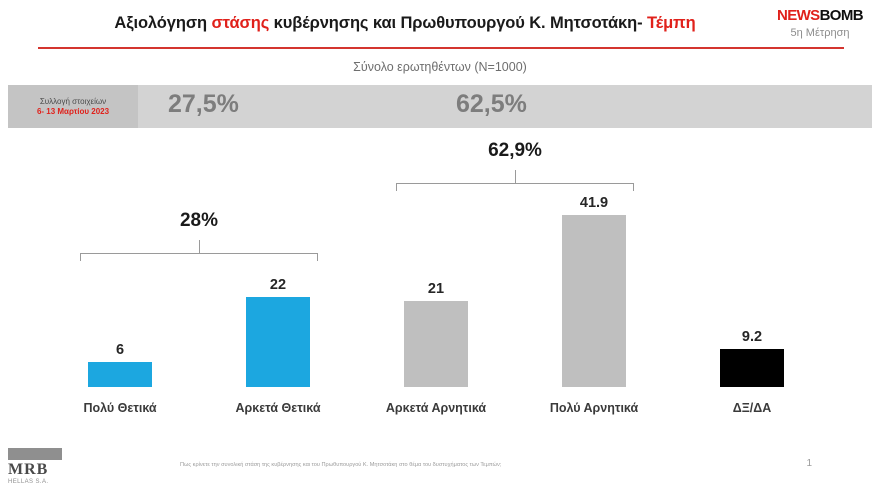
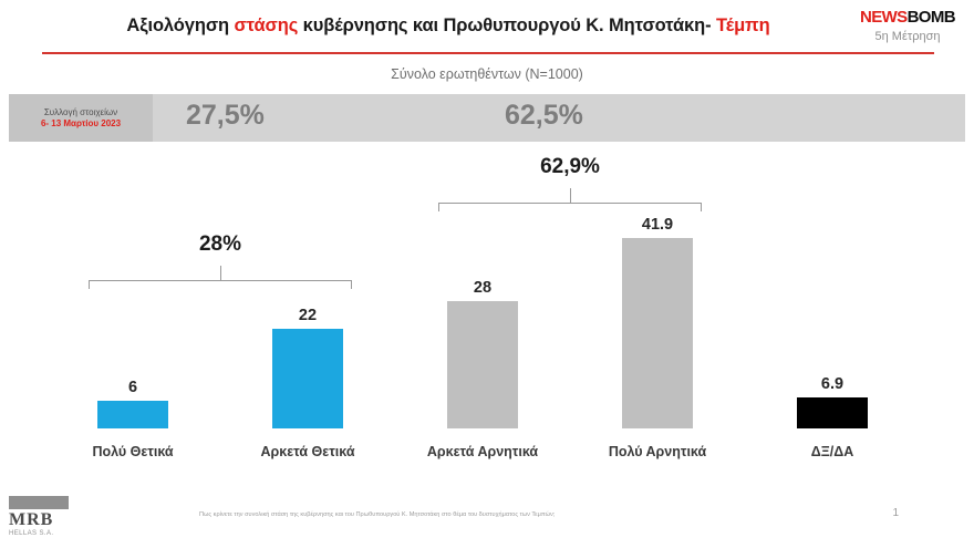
Αρκετά Αρνητικά: 21 -> 28
ΔΞ/ΔΑ: 9.2 -> 6.9
